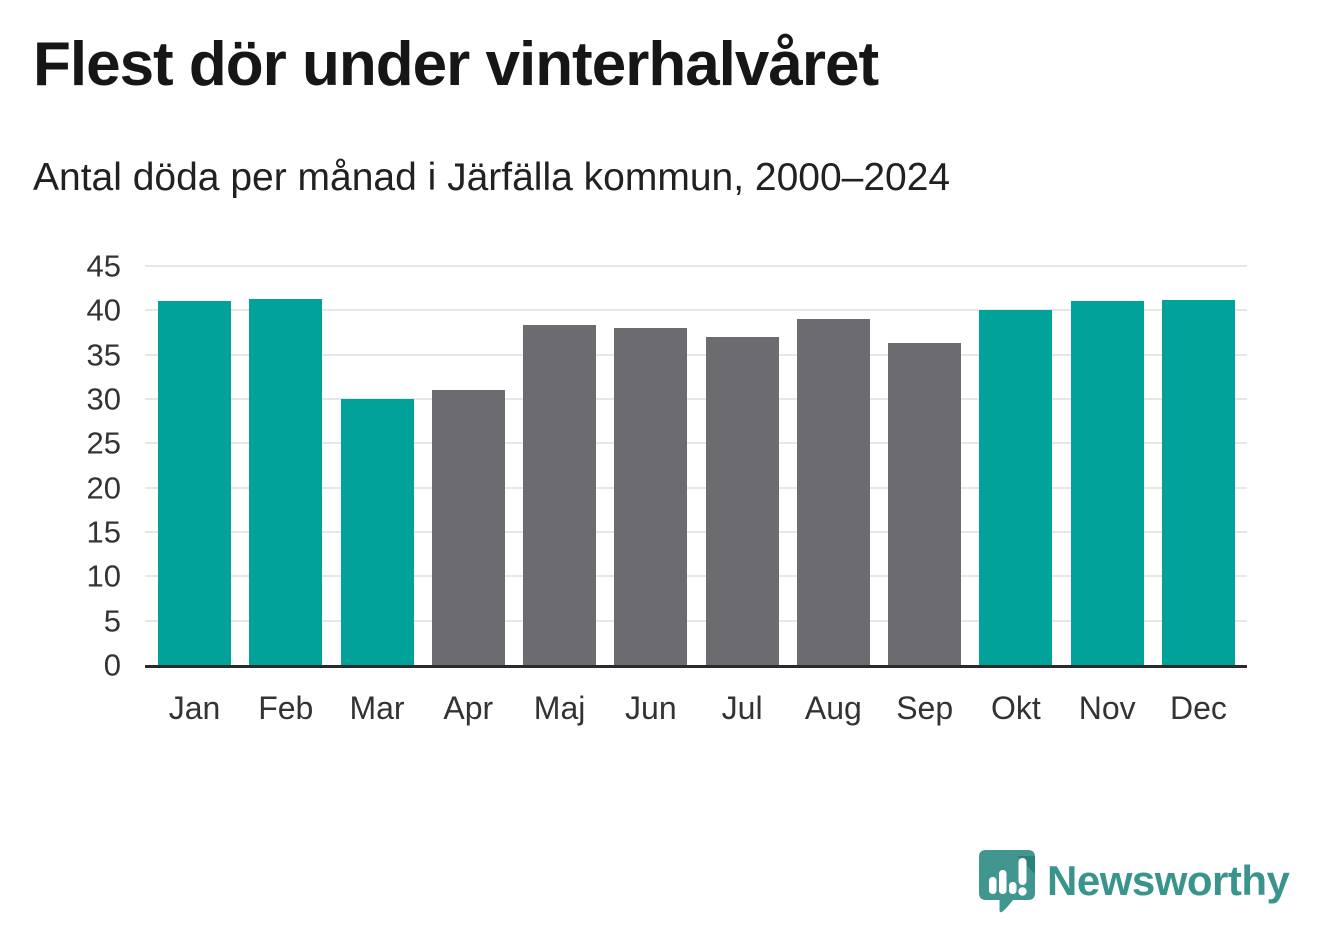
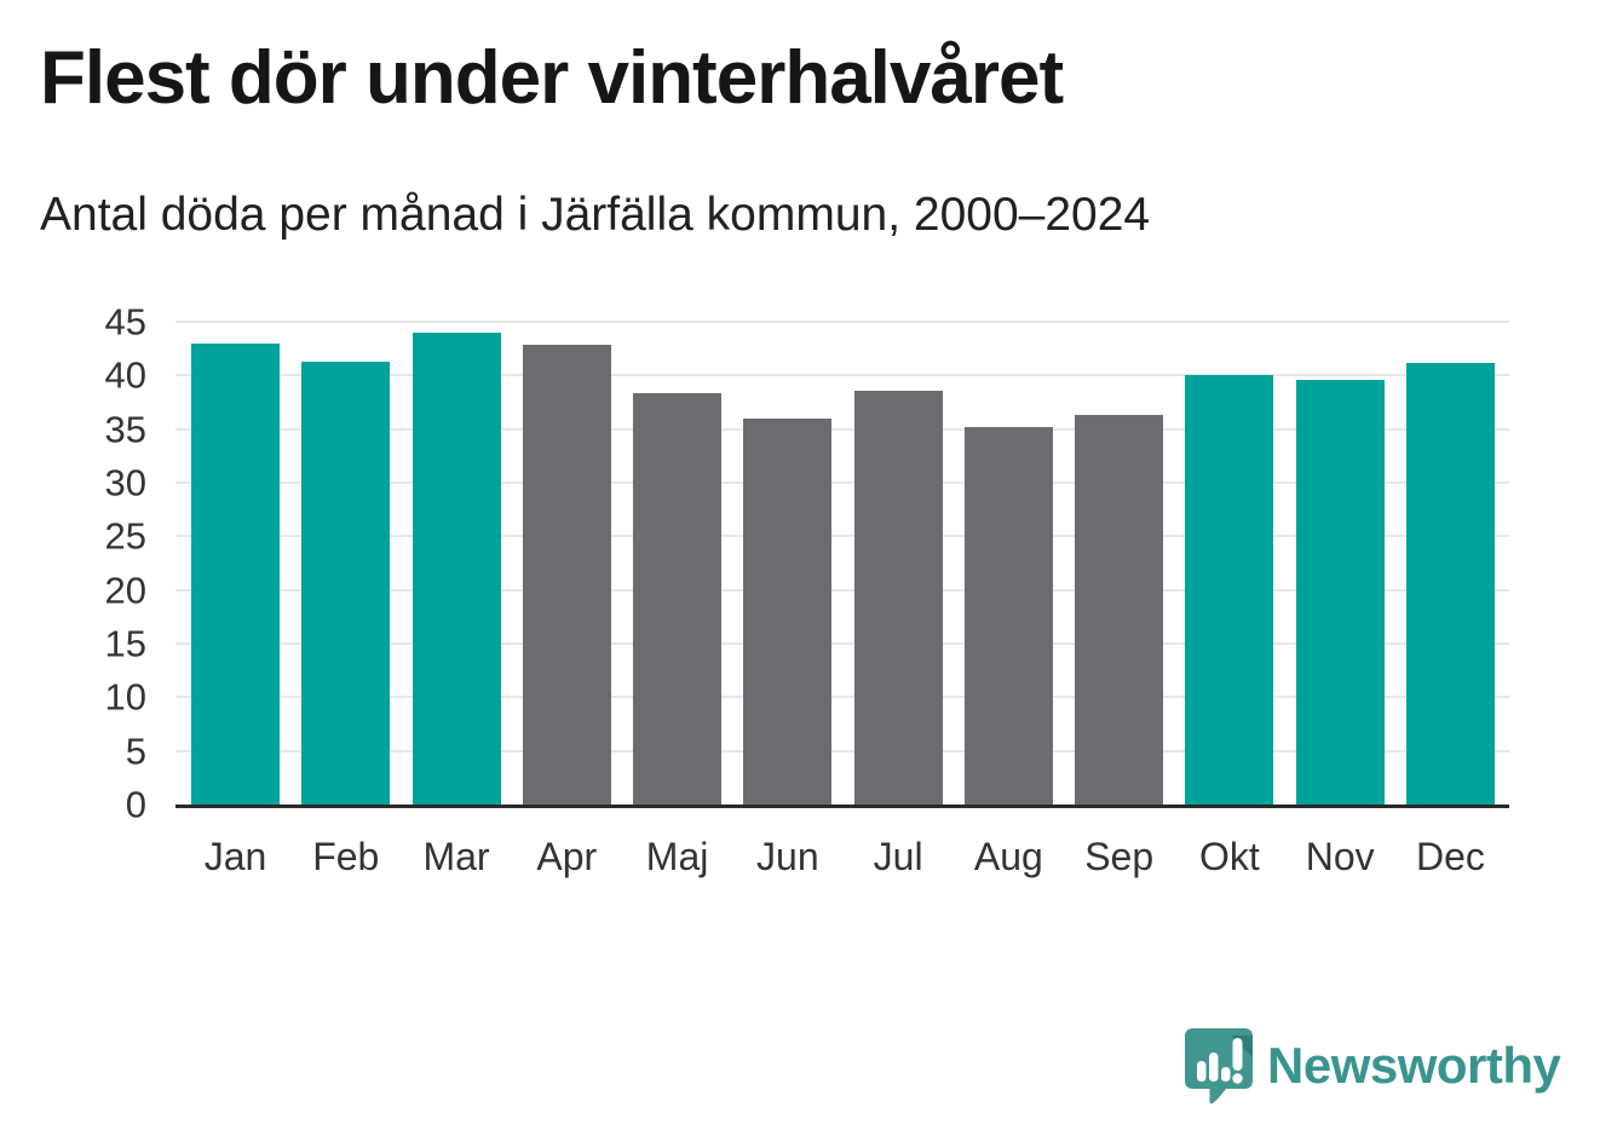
Jan: 41 -> 43
Mar: 30 -> 44
Apr: 31 -> 43
Jun: 38 -> 36
Jul: 37 -> 39
Aug: 39 -> 35
Nov: 41 -> 40
